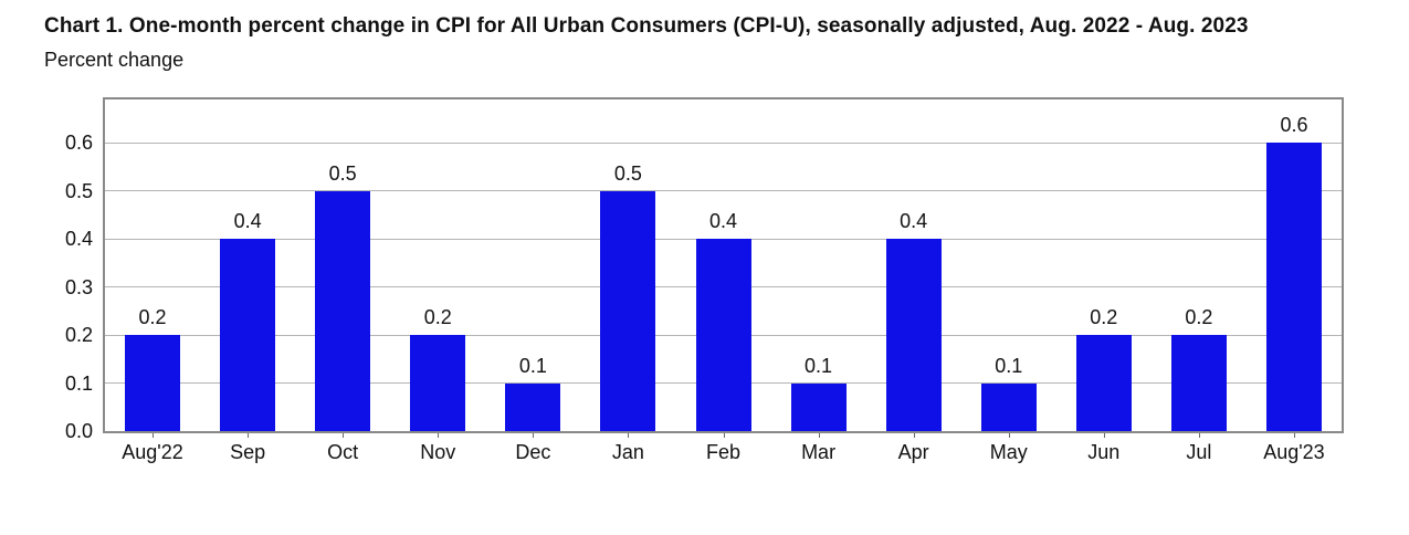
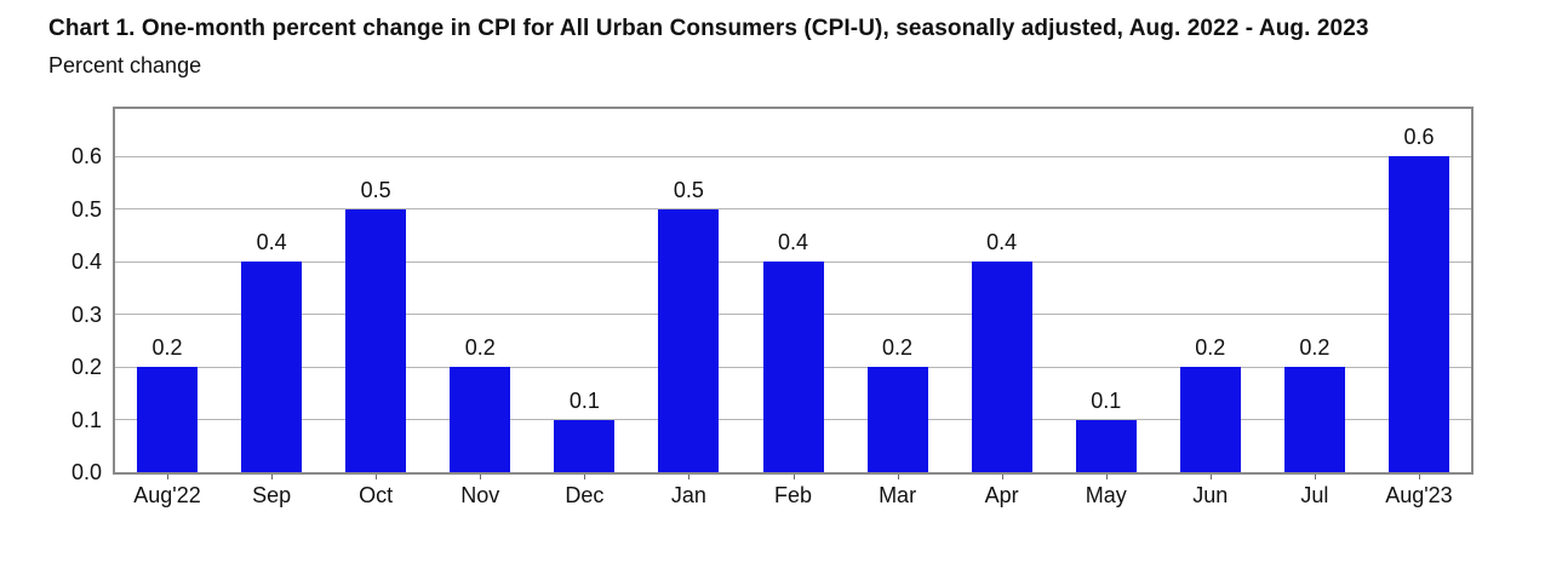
Mar: 0.1 -> 0.2
